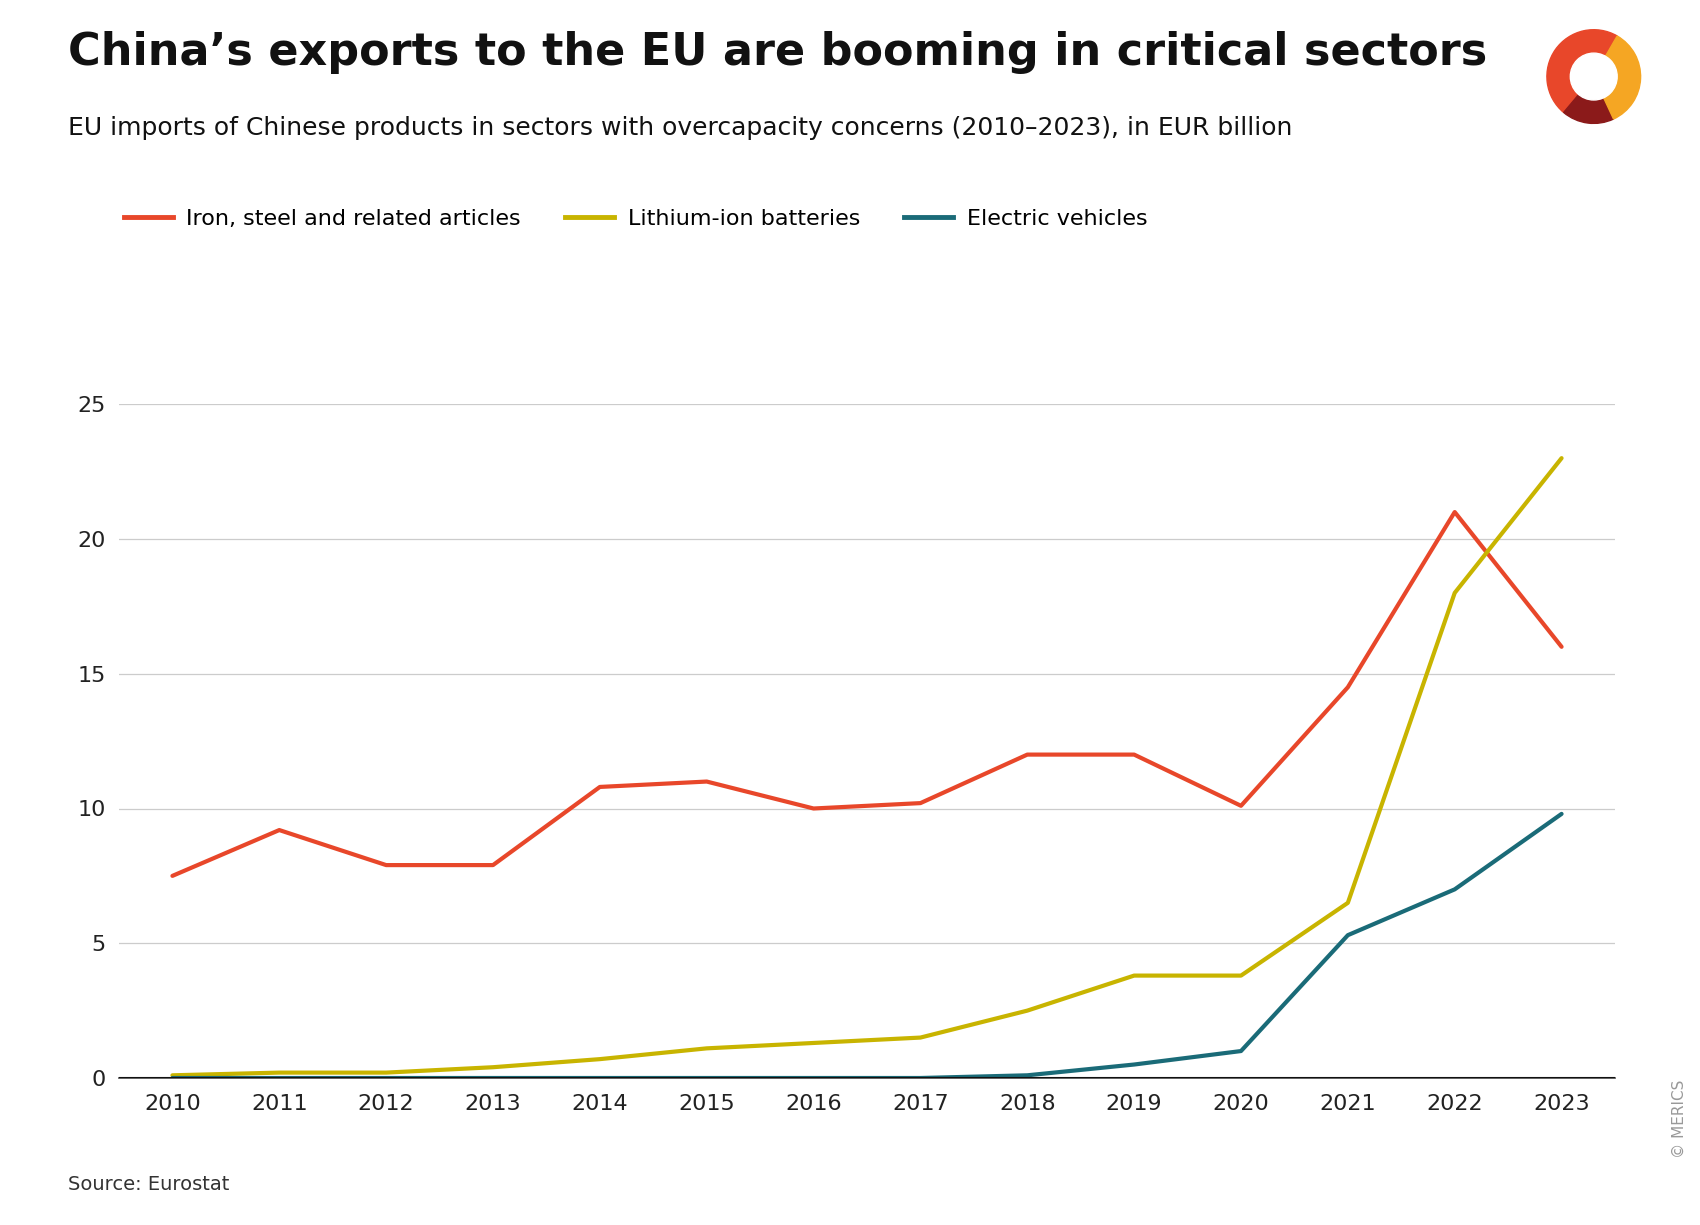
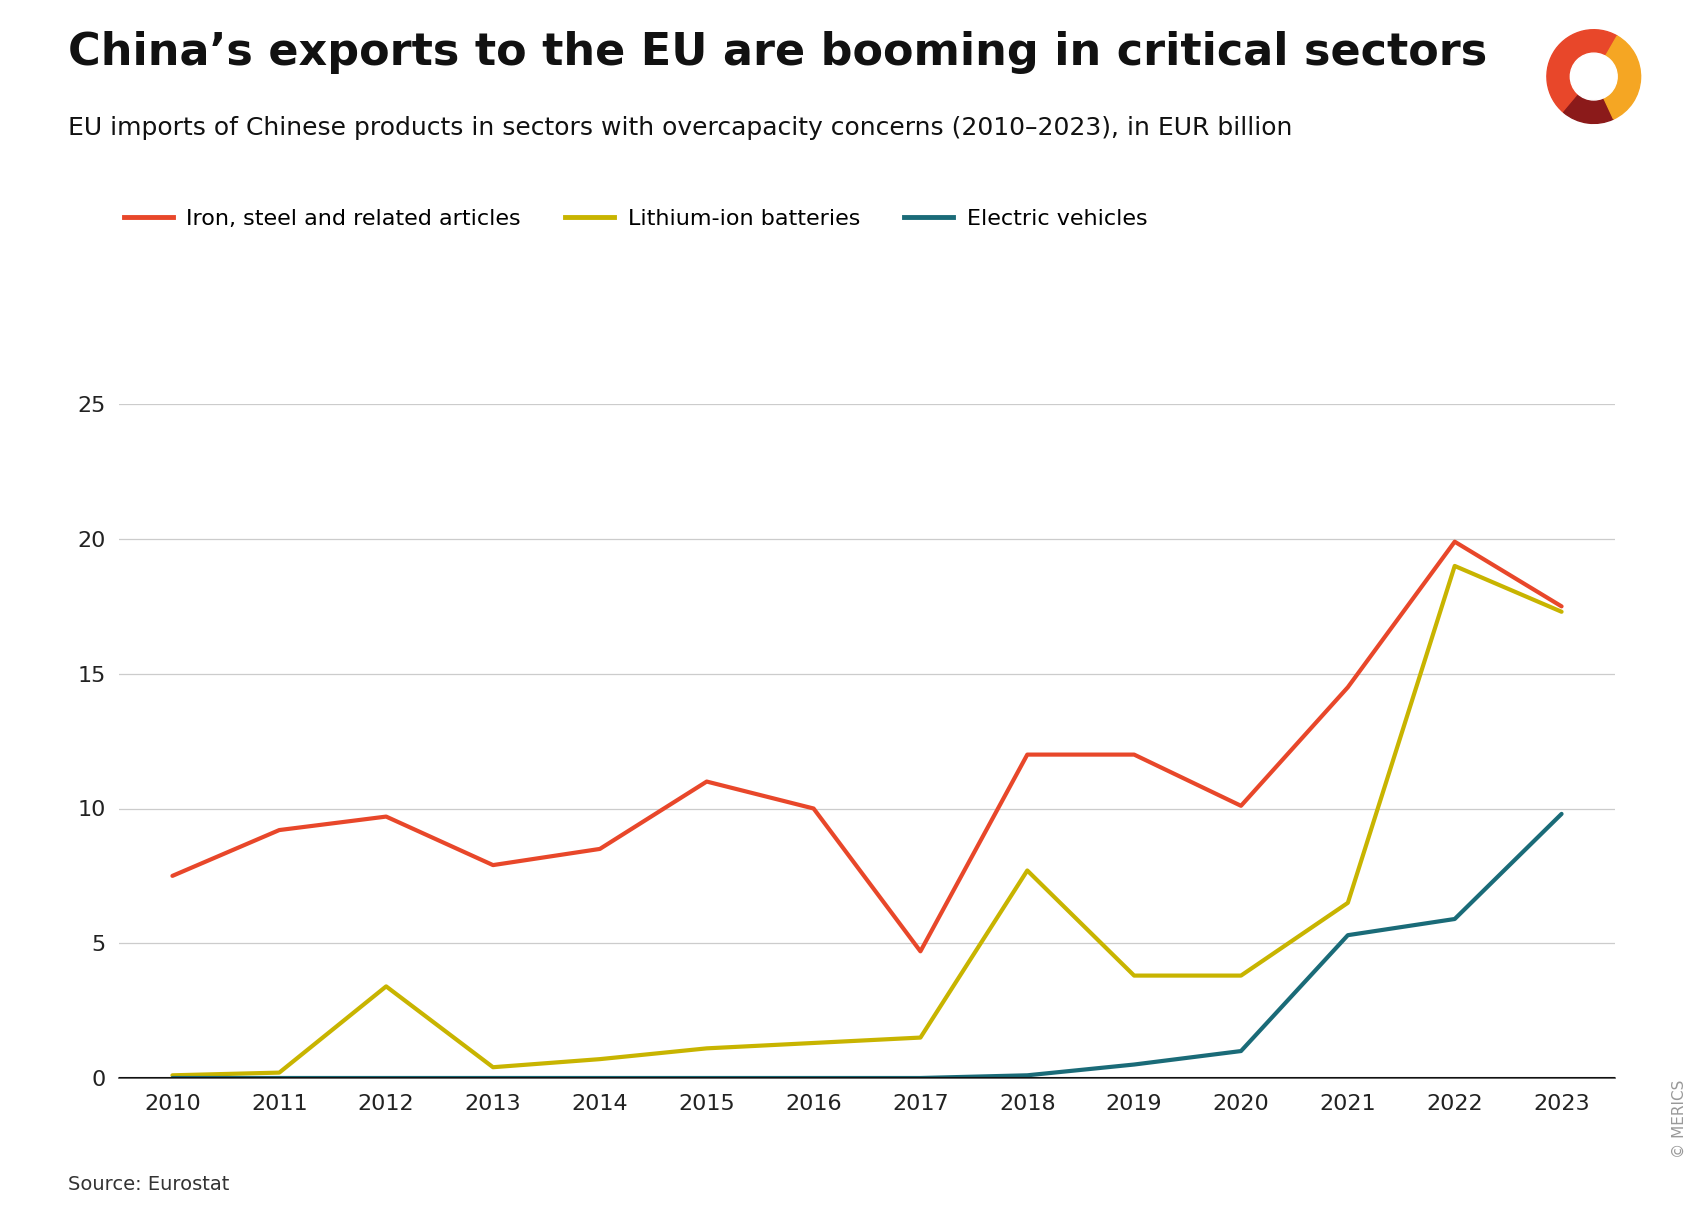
Iron, steel and related articles/2012: 7.9 -> 9.7
Lithium-ion batteries/2012: 0.2 -> 3.4
Iron, steel and related articles/2014: 10.8 -> 8.5
Iron, steel and related articles/2017: 10.2 -> 4.7
Lithium-ion batteries/2018: 2.5 -> 7.7
Iron, steel and related articles/2022: 21.0 -> 19.9
Lithium-ion batteries/2022: 18.0 -> 19.0
Electric vehicles/2022: 7.0 -> 5.9
Iron, steel and related articles/2023: 16.0 -> 17.5
Lithium-ion batteries/2023: 23.0 -> 17.3
